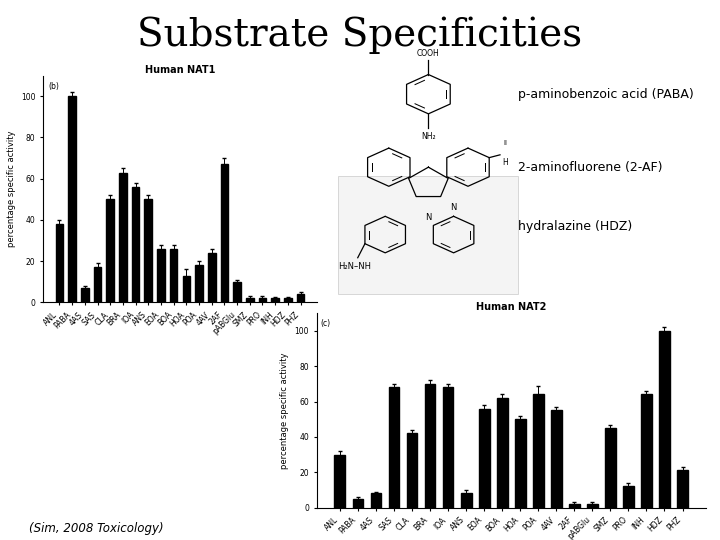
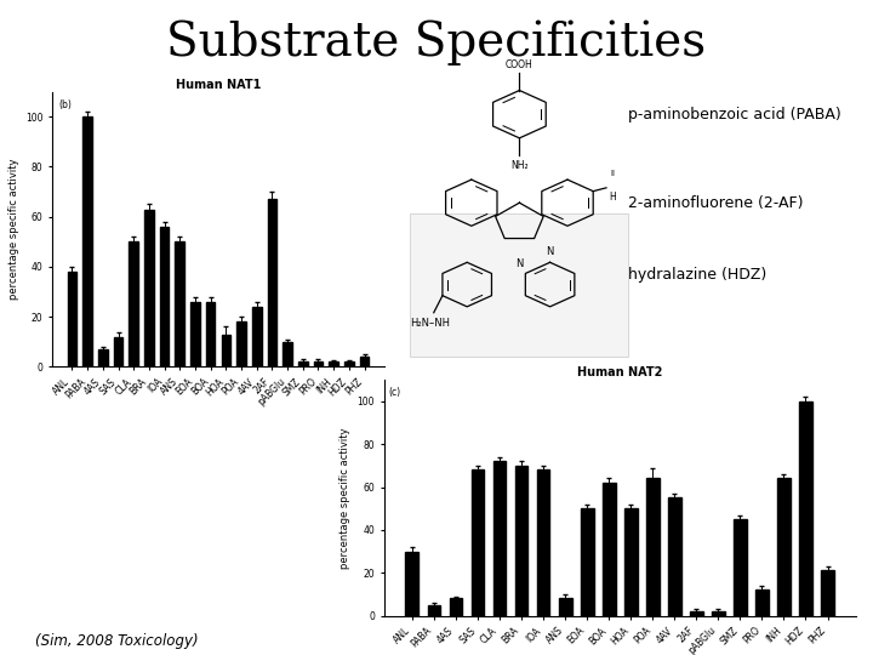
Human NAT1/SAS: 17 -> 12
Human NAT2/CLA: 42 -> 72
Human NAT2/EOA: 56 -> 50
